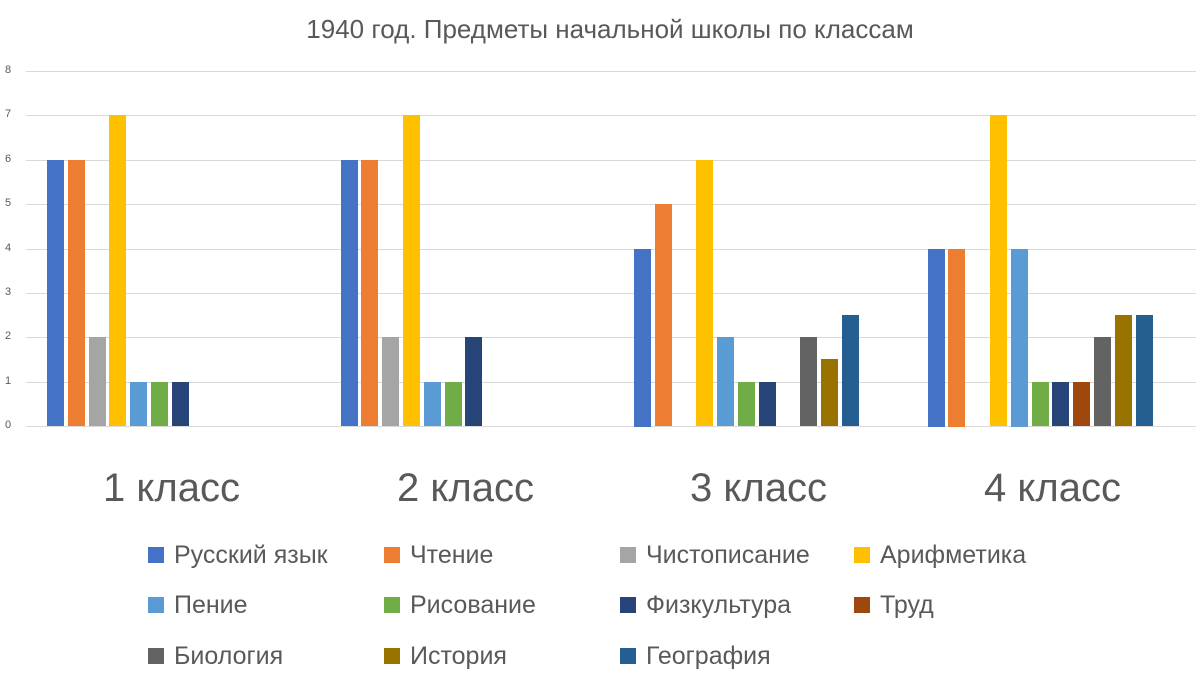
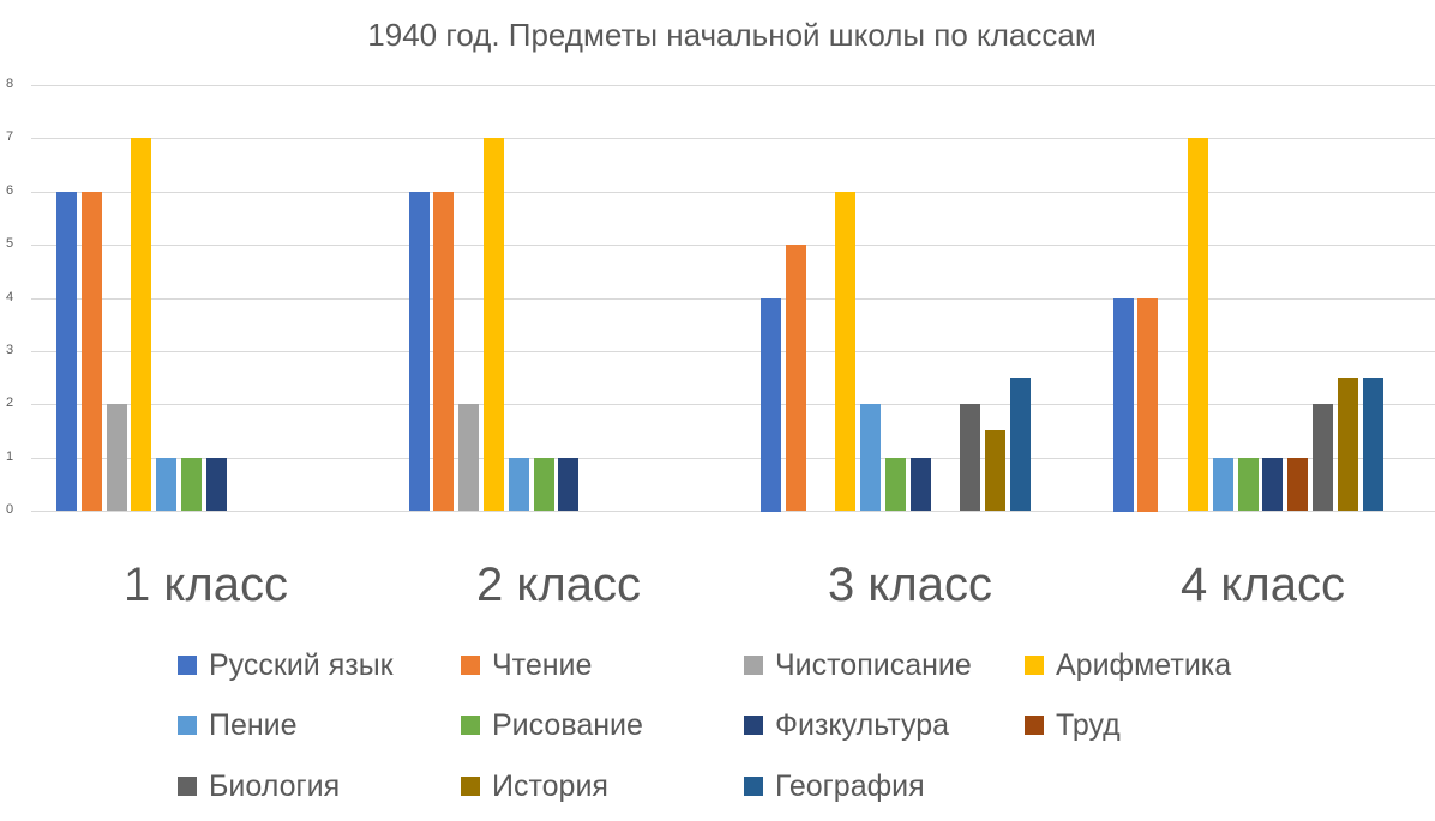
Физкультура/2 класс: 2 -> 1
Пение/4 класс: 4 -> 1
